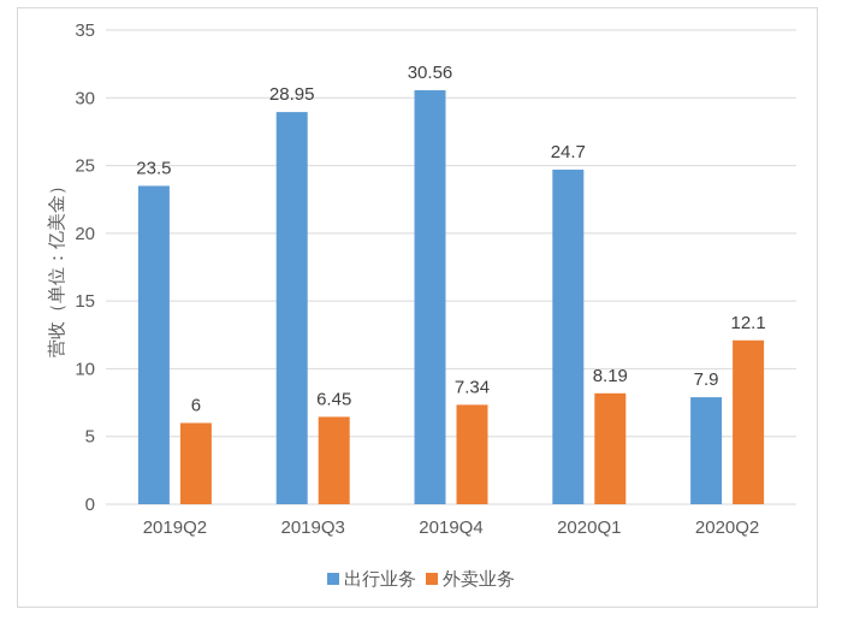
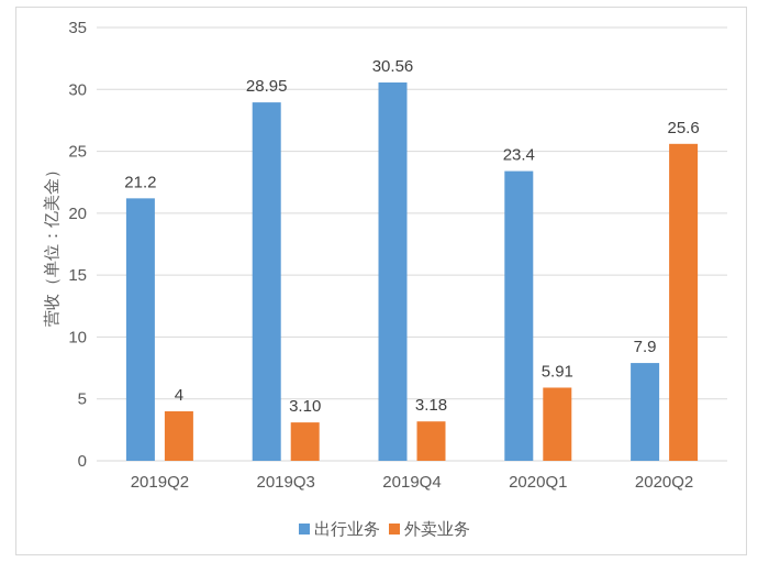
出行业务/2019Q2: 23.5 -> 21.2
外卖业务/2019Q2: 6 -> 4
外卖业务/2019Q3: 6.45 -> 3.10
外卖业务/2019Q4: 7.34 -> 3.18
出行业务/2020Q1: 24.7 -> 23.4
外卖业务/2020Q1: 8.19 -> 5.91
外卖业务/2020Q2: 12.1 -> 25.6
